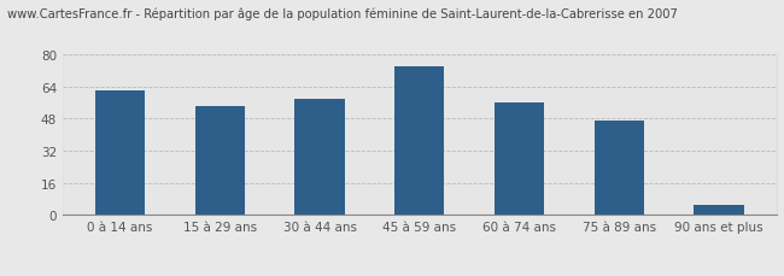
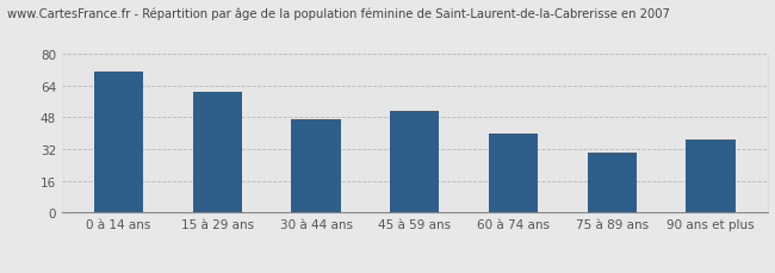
0 à 14 ans: 62 -> 71
15 à 29 ans: 54 -> 61
30 à 44 ans: 58 -> 47
45 à 59 ans: 74 -> 51
60 à 74 ans: 56 -> 40
75 à 89 ans: 47 -> 30
90 ans et plus: 5 -> 37
